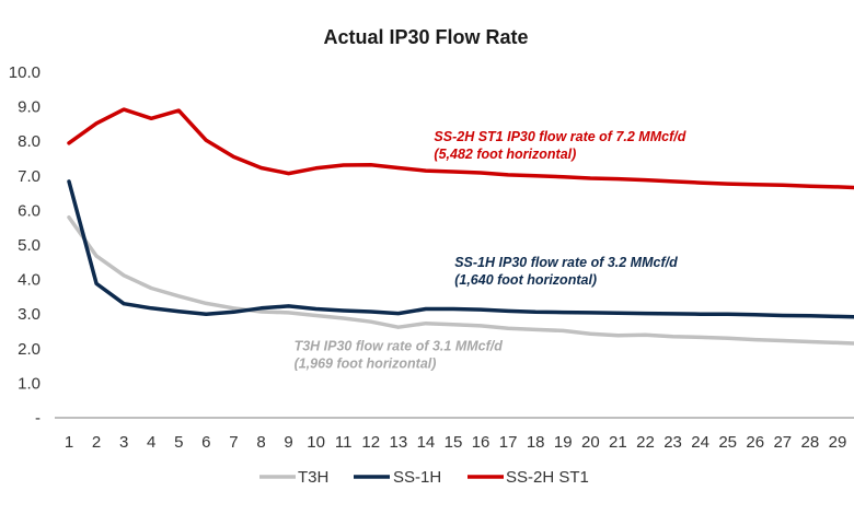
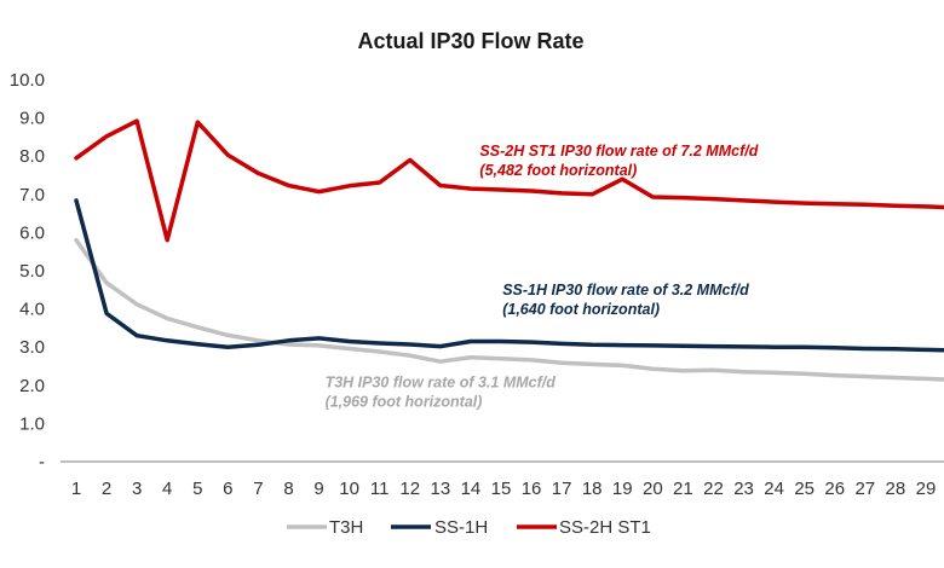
SS-2H ST1/4: 8.7 -> 5.8
SS-2H ST1/12: 7.3 -> 7.9
SS-2H ST1/19: 7.0 -> 7.4
